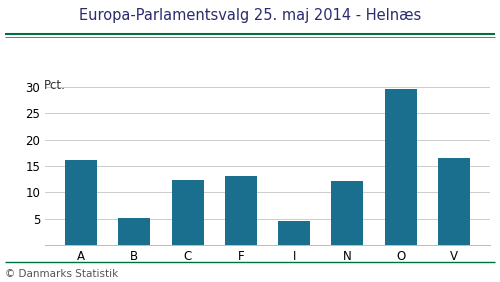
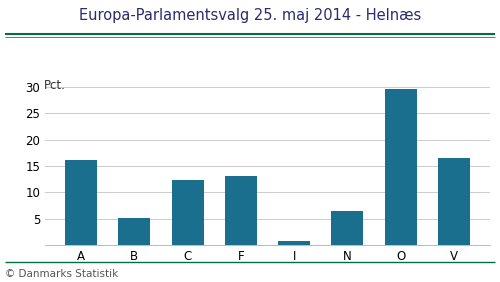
I: 4.6 -> 0.8
N: 12.2 -> 6.5
